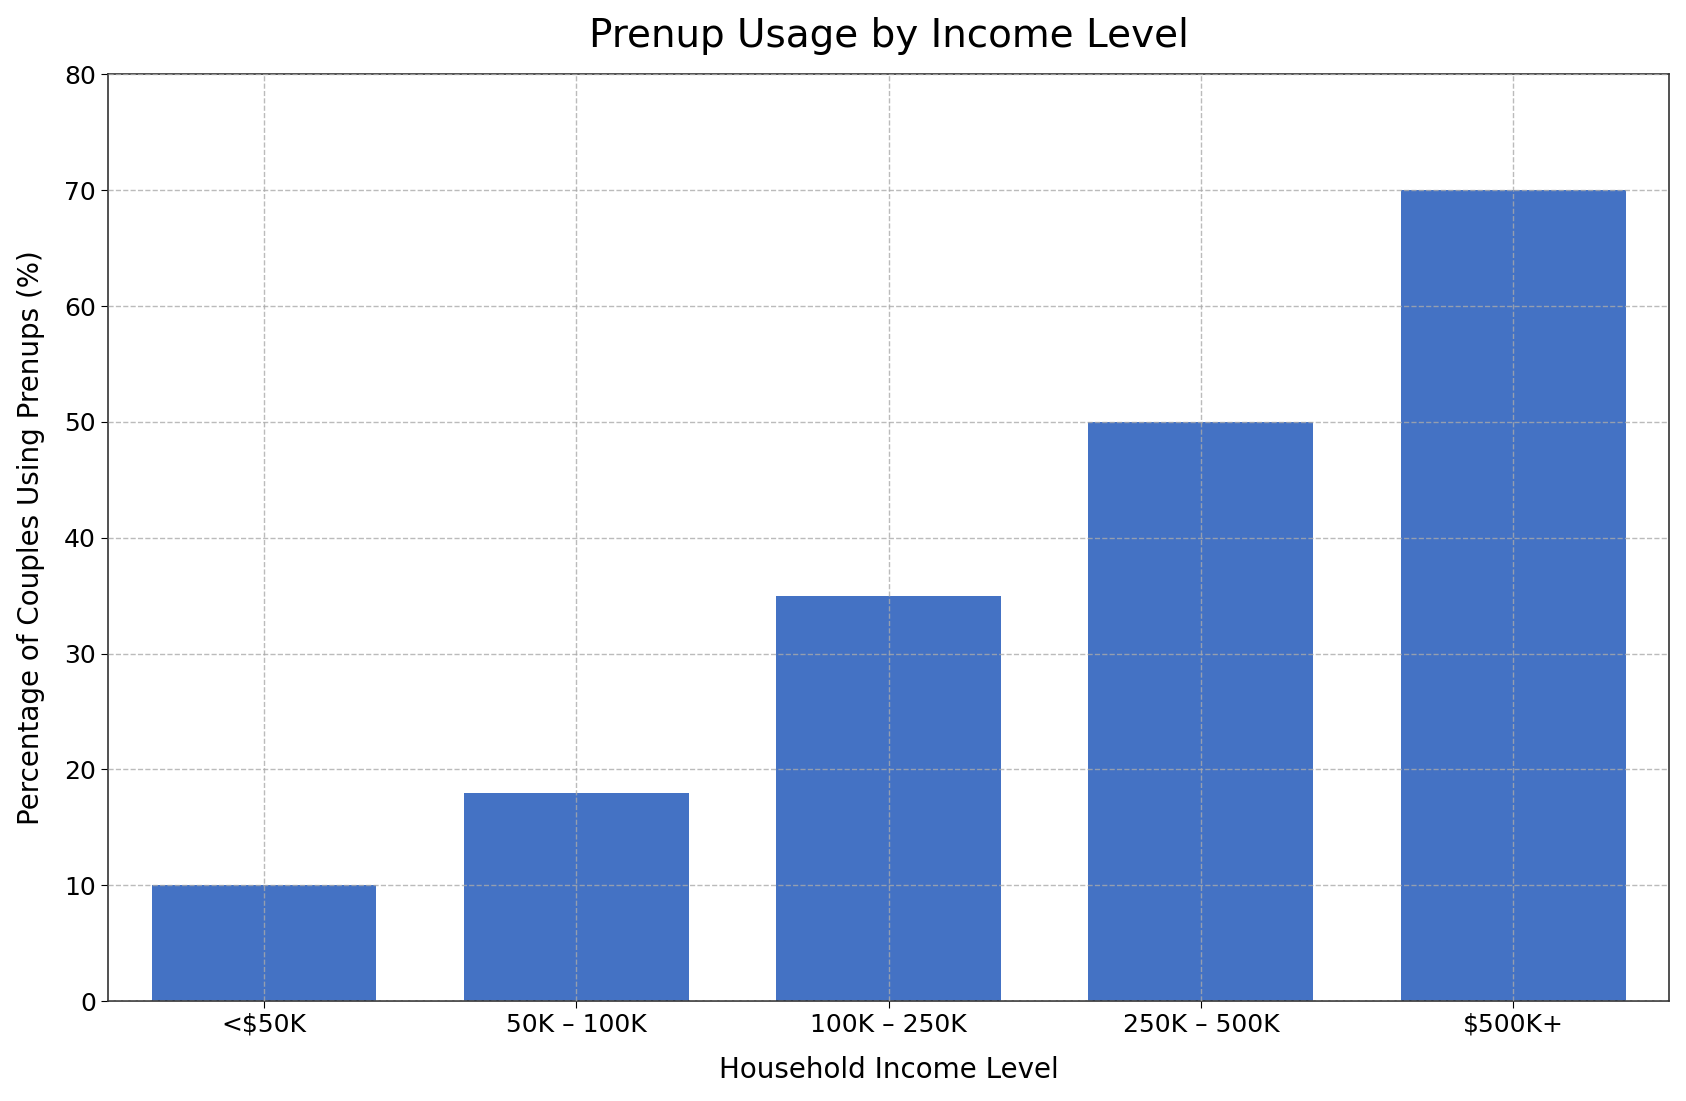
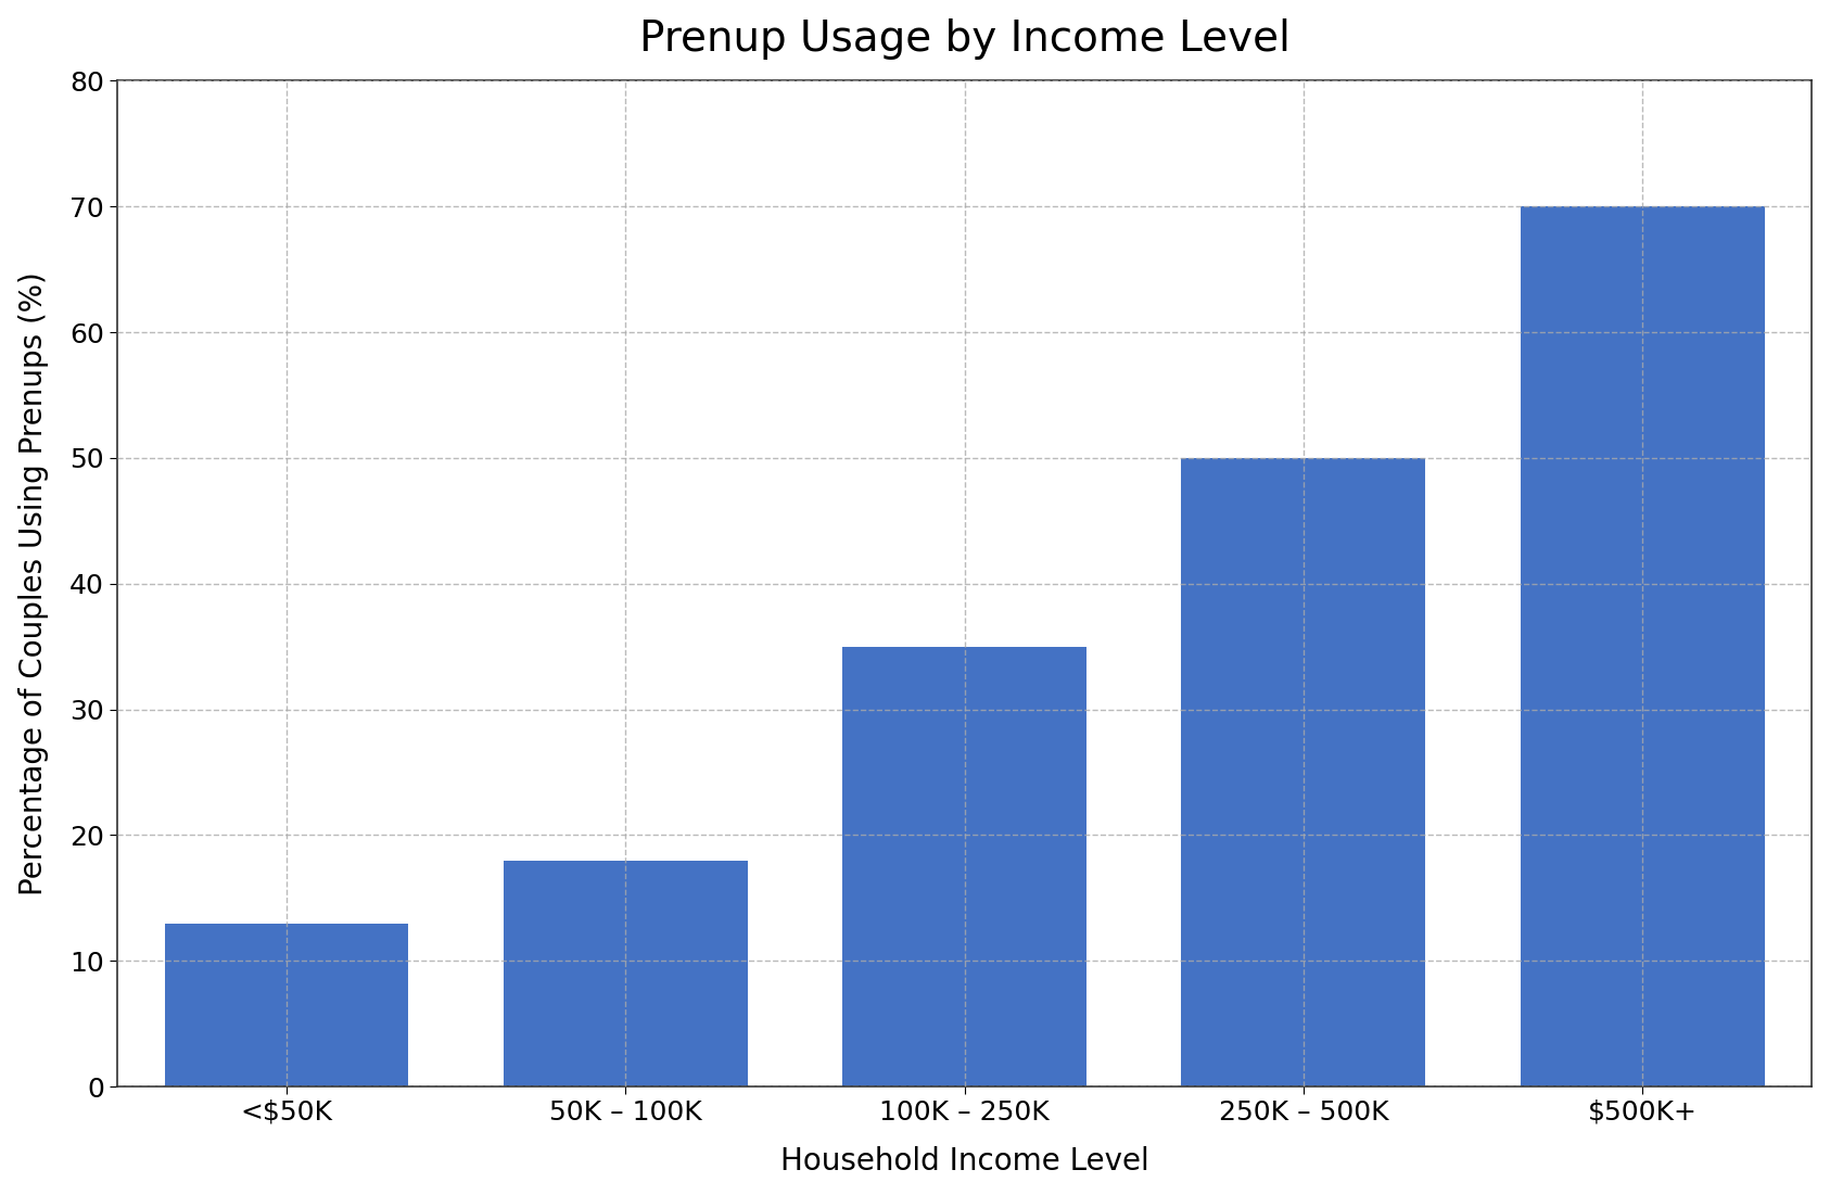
<$50K: 10 -> 13
